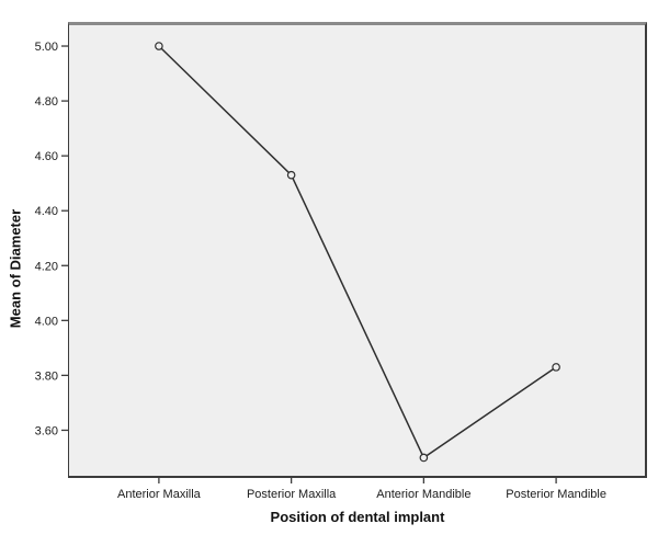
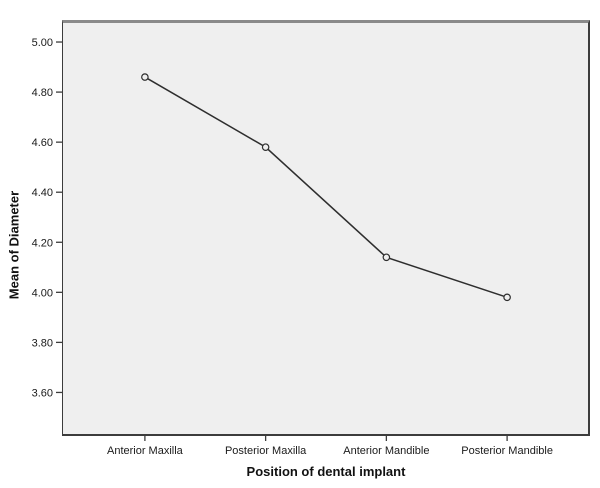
Anterior Maxilla: 5.00 -> 4.86
Posterior Maxilla: 4.53 -> 4.58
Anterior Mandible: 3.50 -> 4.14
Posterior Mandible: 3.83 -> 3.98
